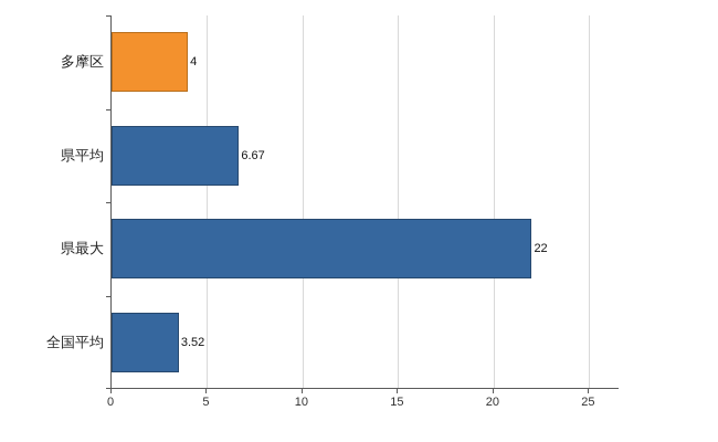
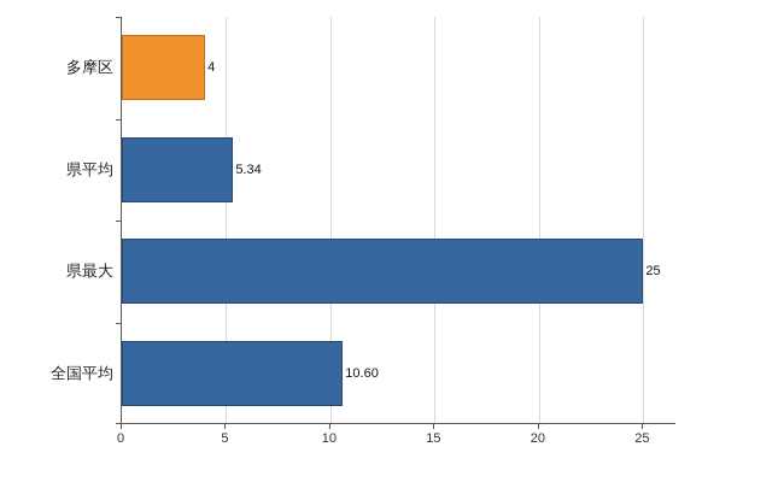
県平均: 6.67 -> 5.34
県最大: 22 -> 25
全国平均: 3.52 -> 10.60
